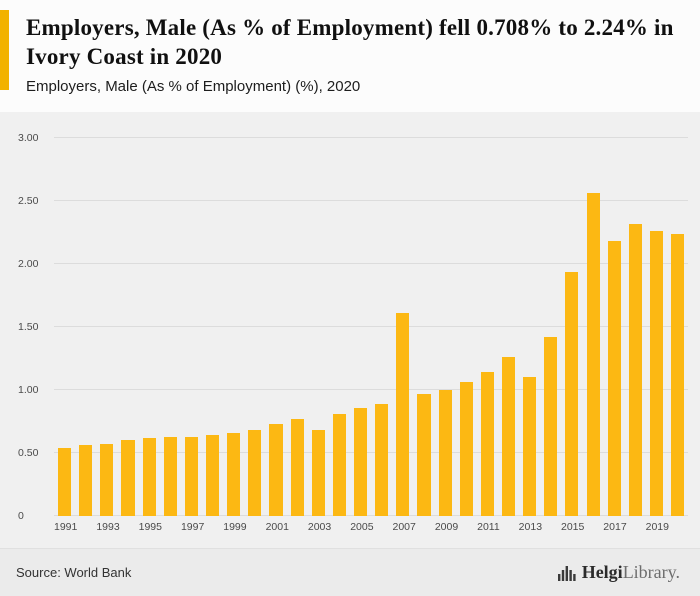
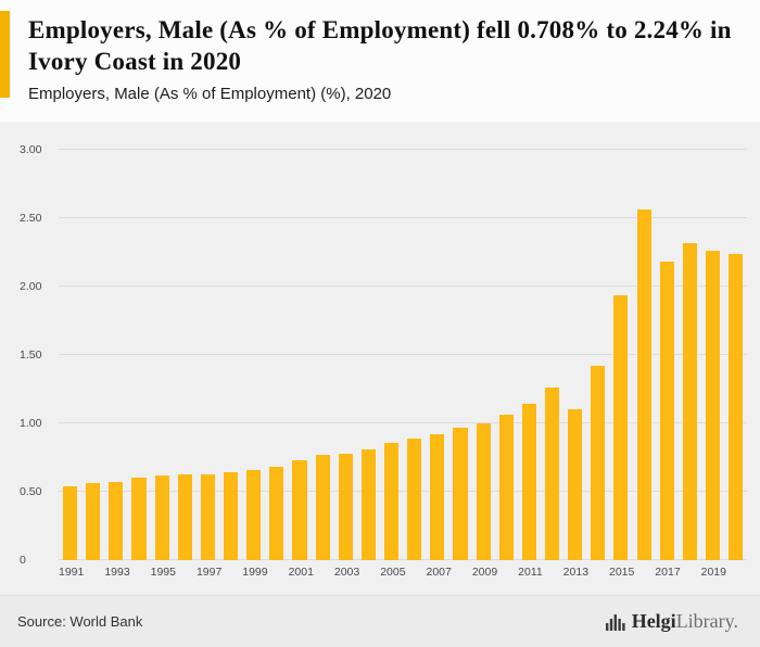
2003: 0.68 -> 0.78
2007: 1.61 -> 0.92
